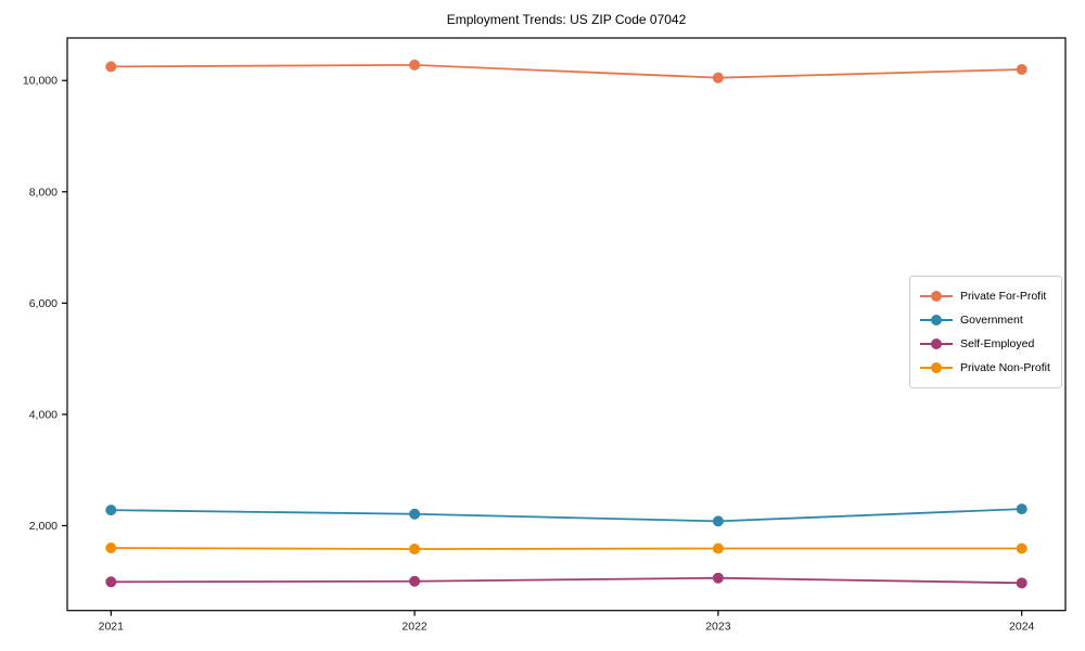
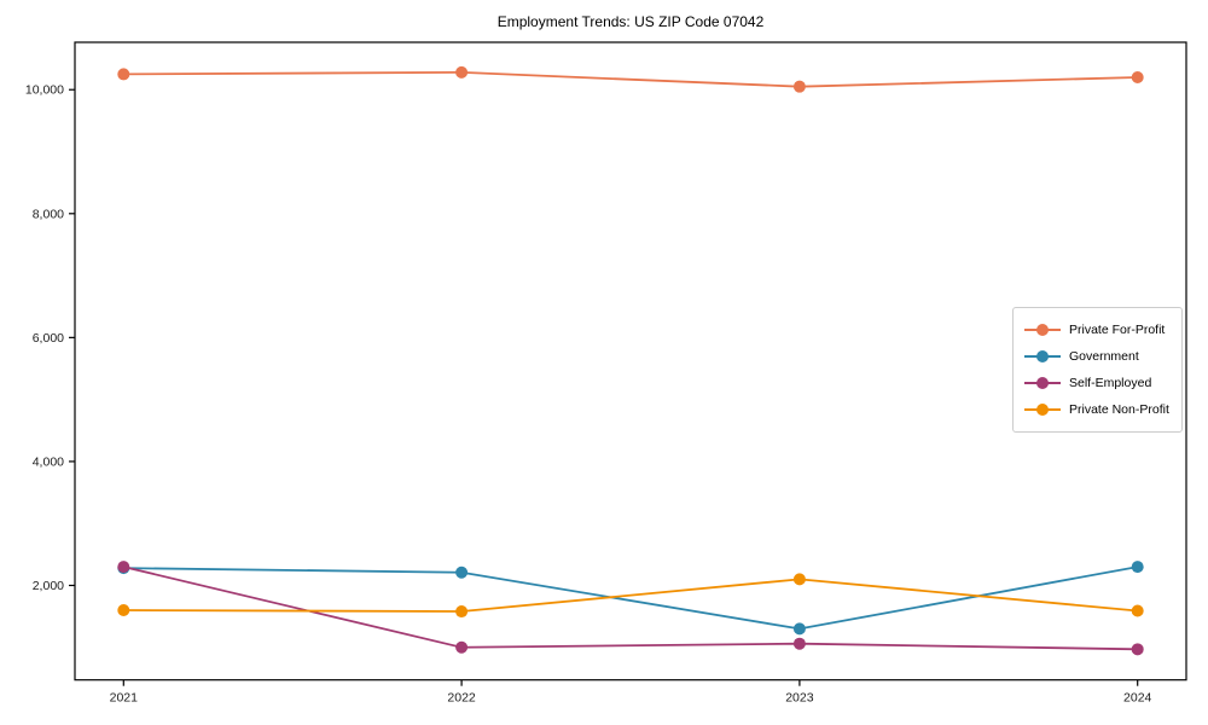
Self-Employed/2021: 1000 -> 2300
Government/2023: 2100 -> 1300
Private Non-Profit/2023: 1600 -> 2100
